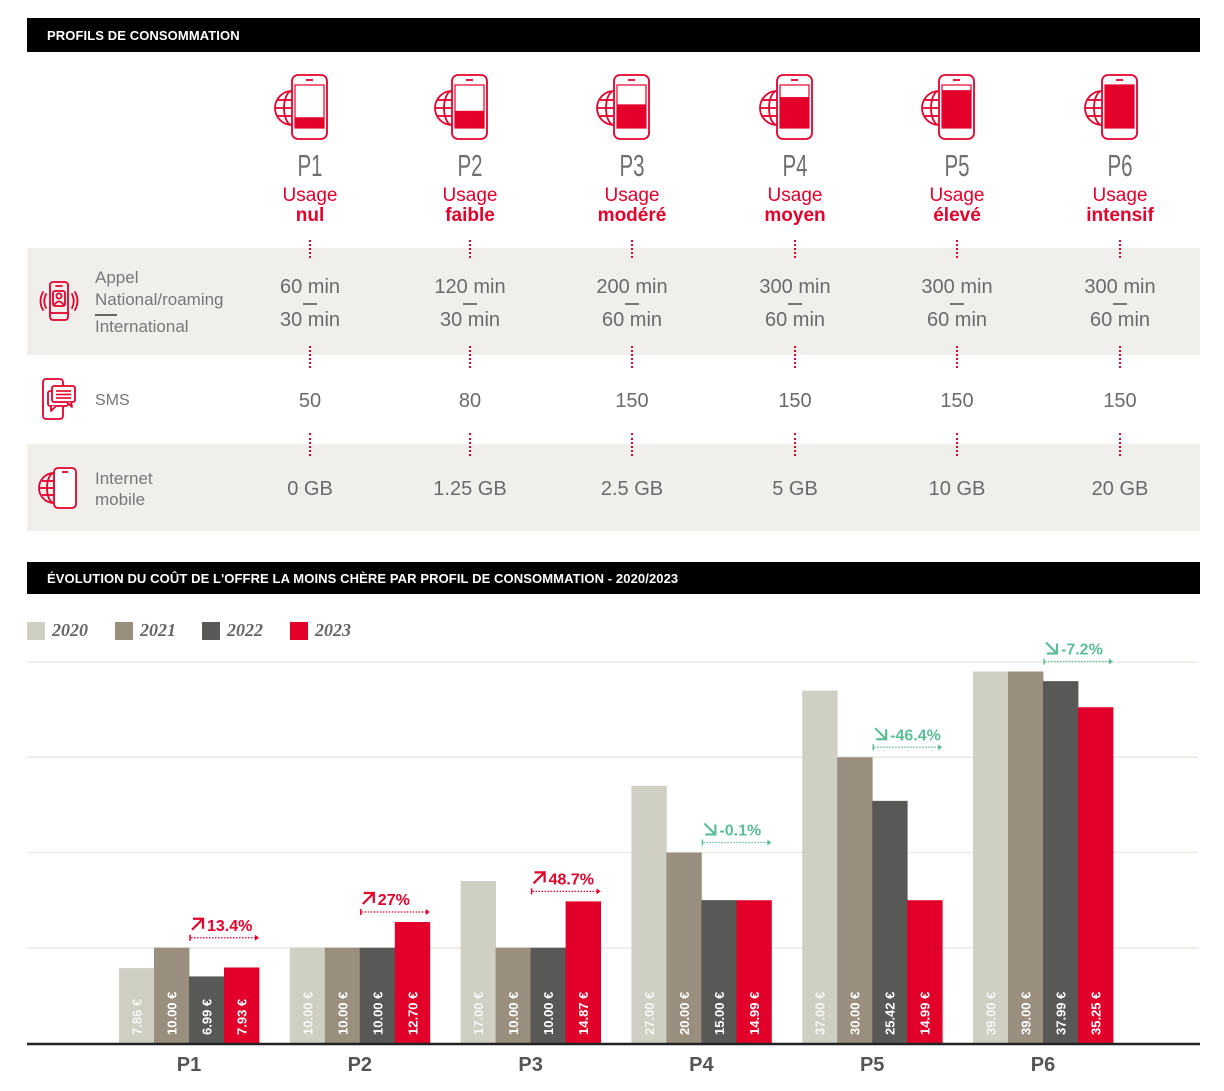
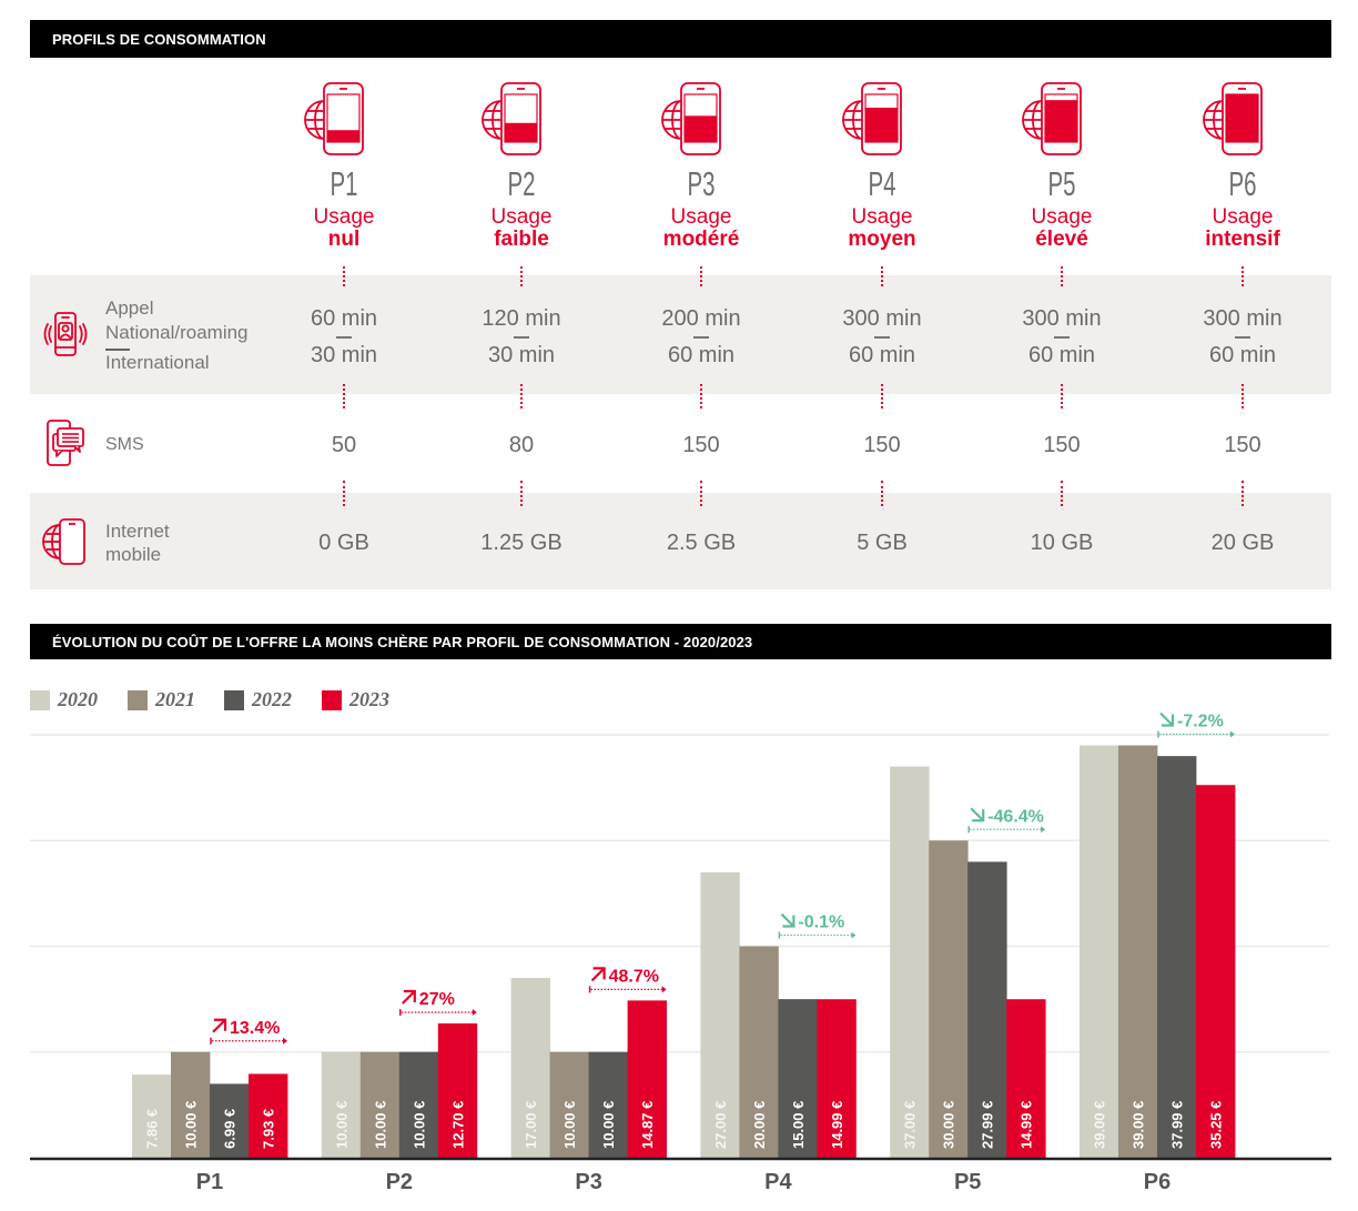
2022/P5: 25.42 -> 27.99
